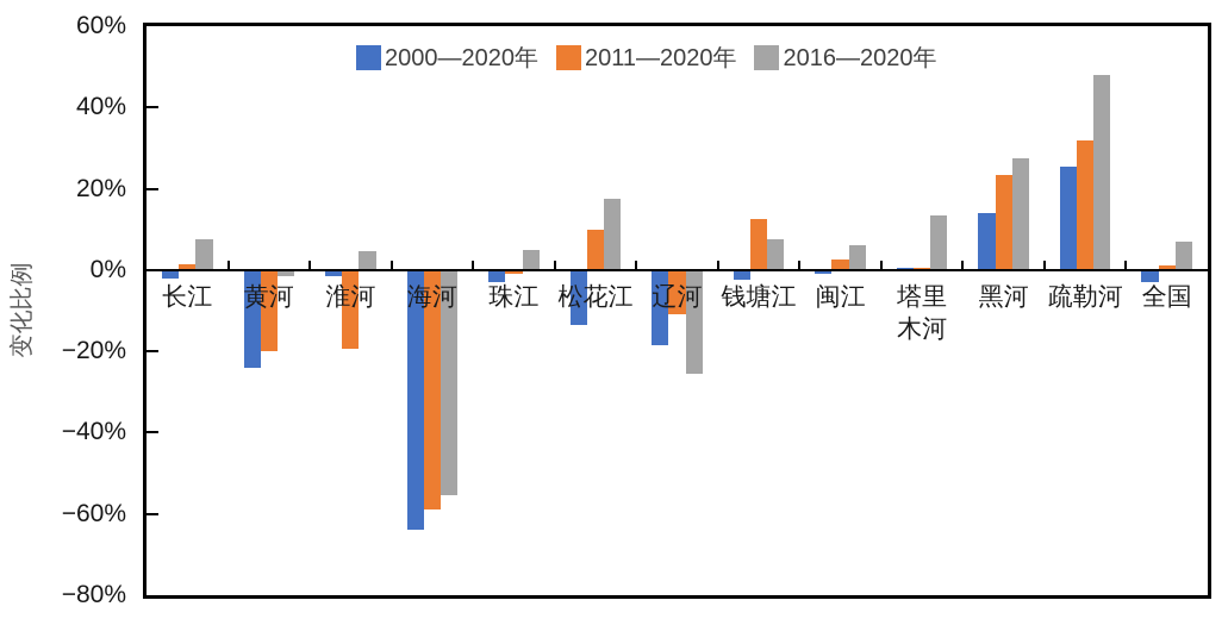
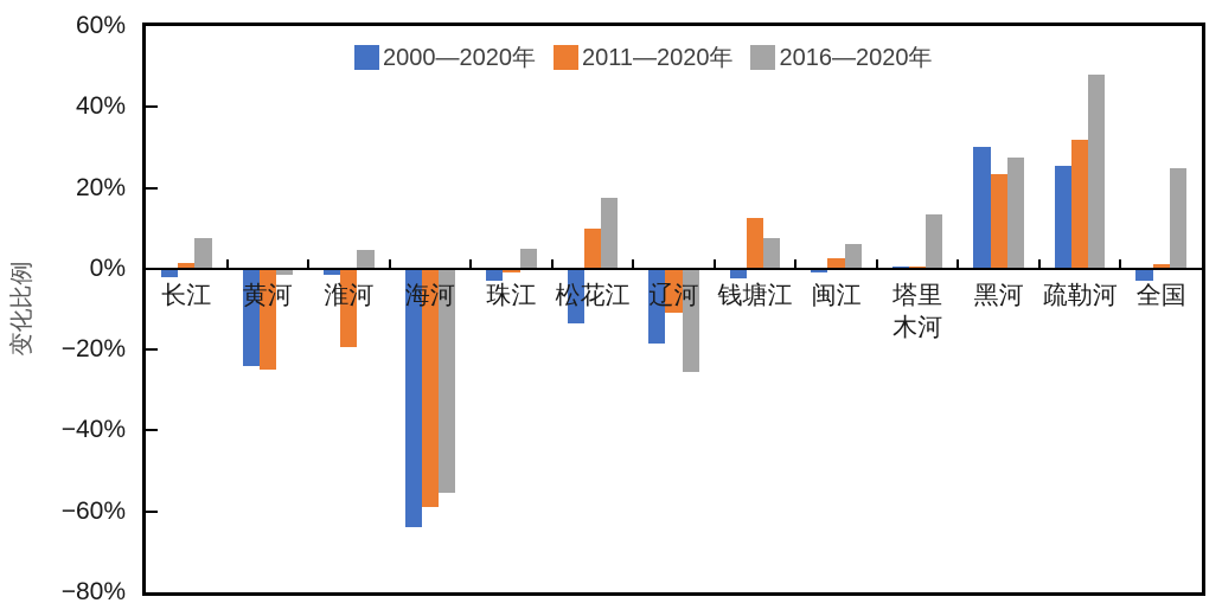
2011—2020年/黄河: -20% -> -25%
2000—2020年/黑河: 14% -> 30%
2016—2020年/全国: 7% -> 25%
